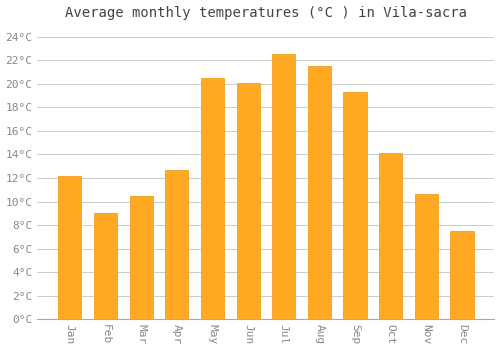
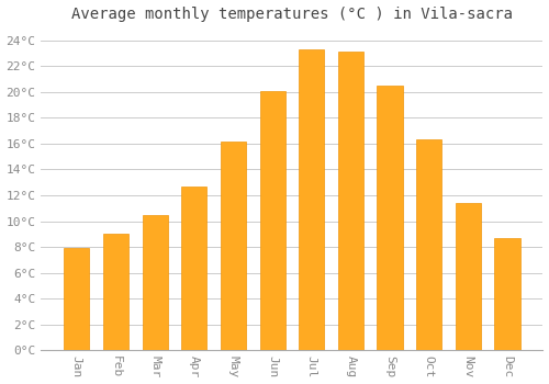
Jan: 12.2°C -> 7.9°C
May: 20.5°C -> 16.2°C
Jul: 22.5°C -> 23.3°C
Aug: 21.5°C -> 23.1°C
Sep: 19.3°C -> 20.5°C
Oct: 14.1°C -> 16.3°C
Nov: 10.6°C -> 11.4°C
Dec: 7.5°C -> 8.7°C
